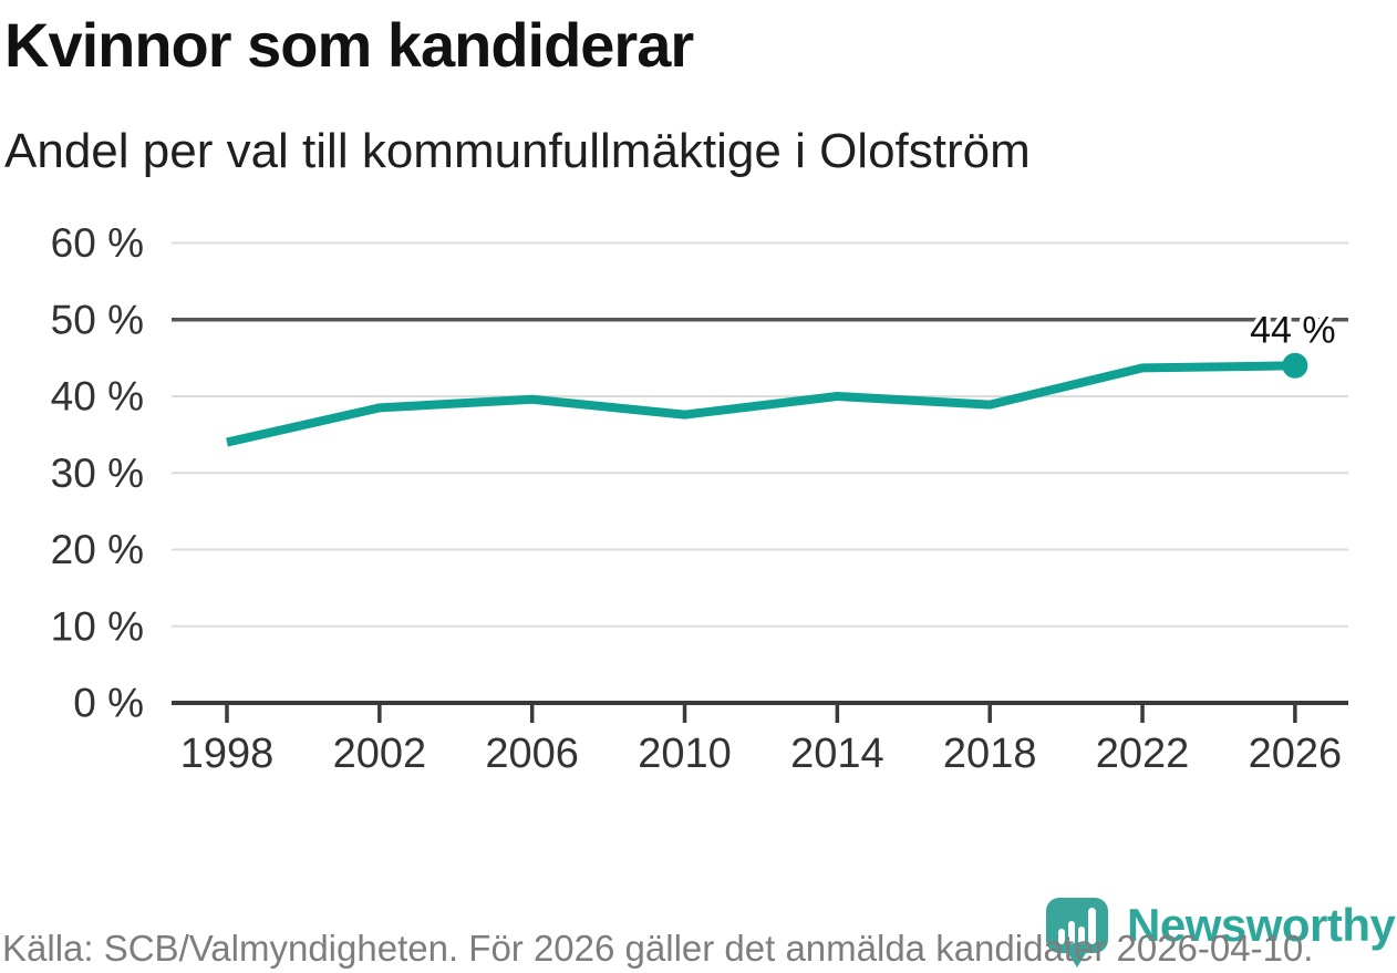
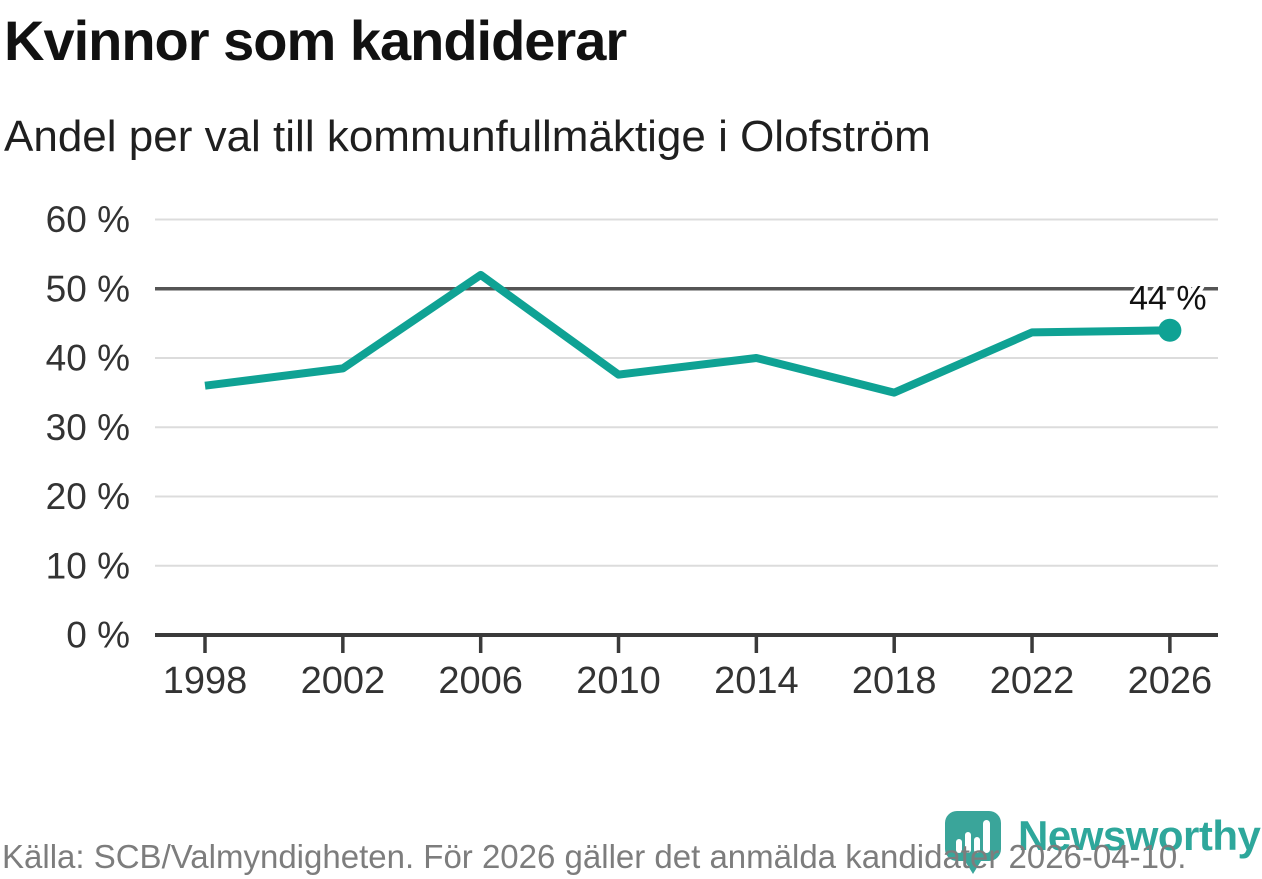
1998: 34% -> 36%
2006: 40% -> 52%
2018: 39% -> 35%
